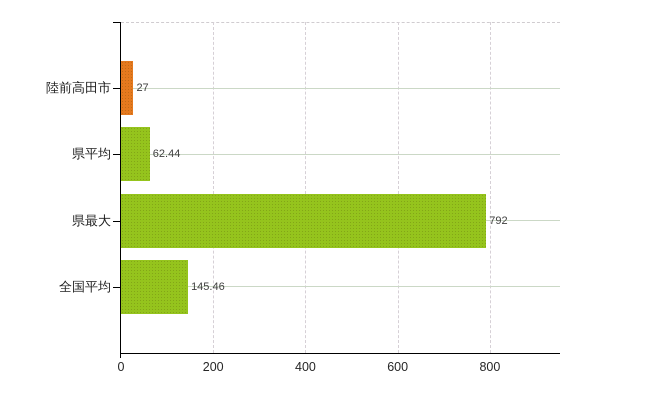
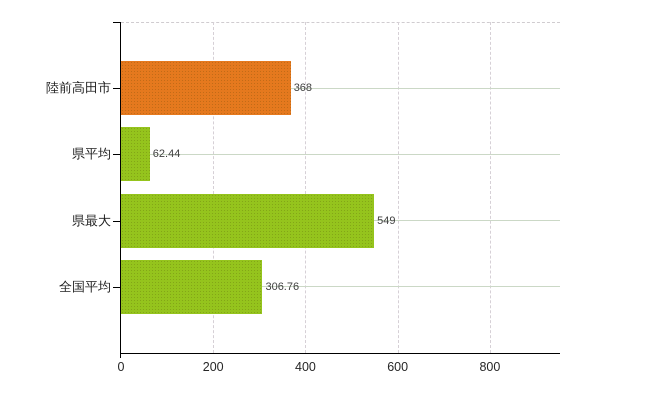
陸前高田市: 27 -> 368
県最大: 792 -> 549
全国平均: 145.46 -> 306.76
